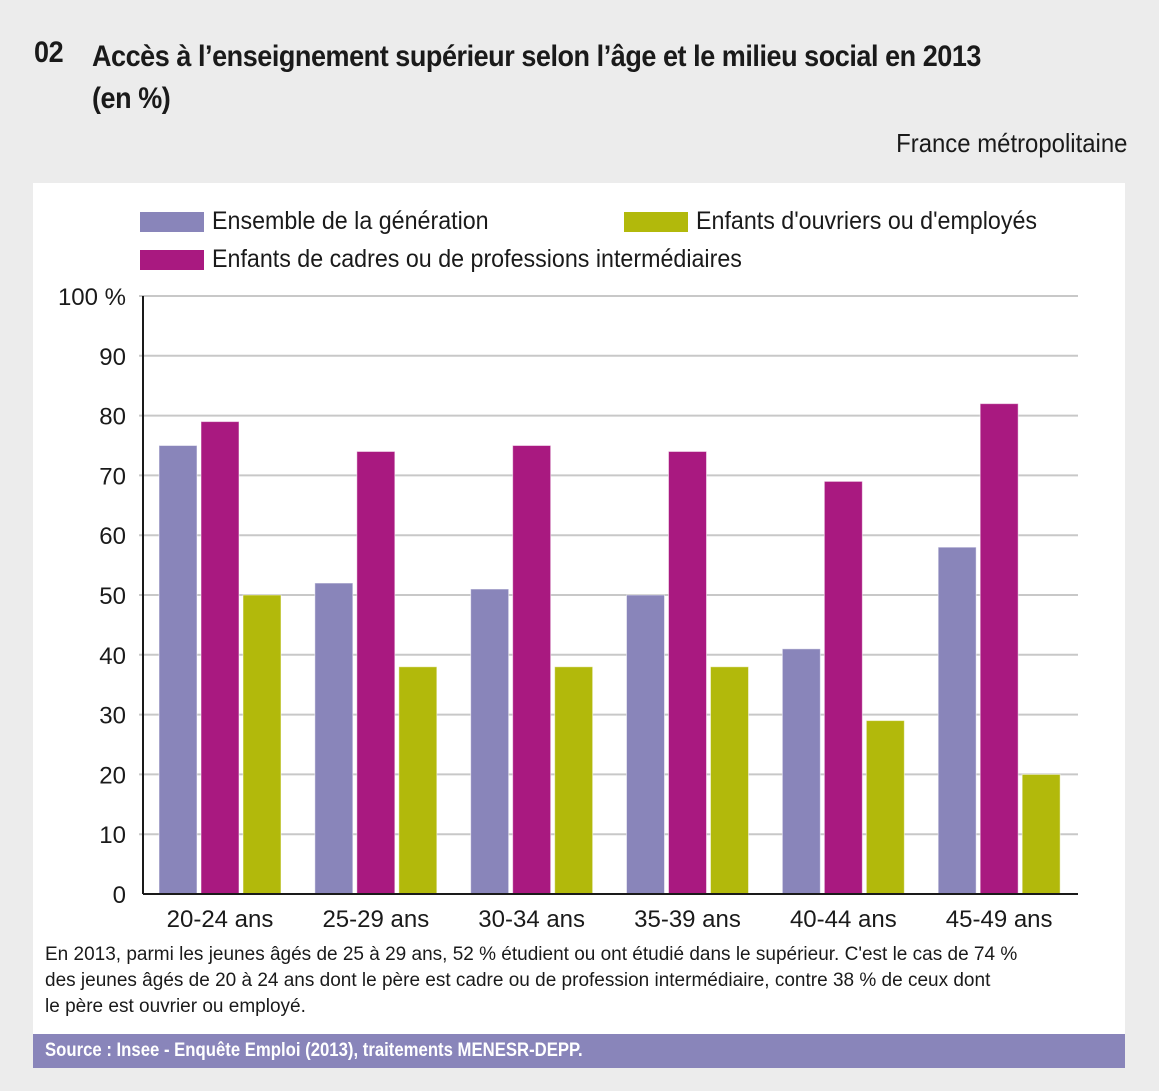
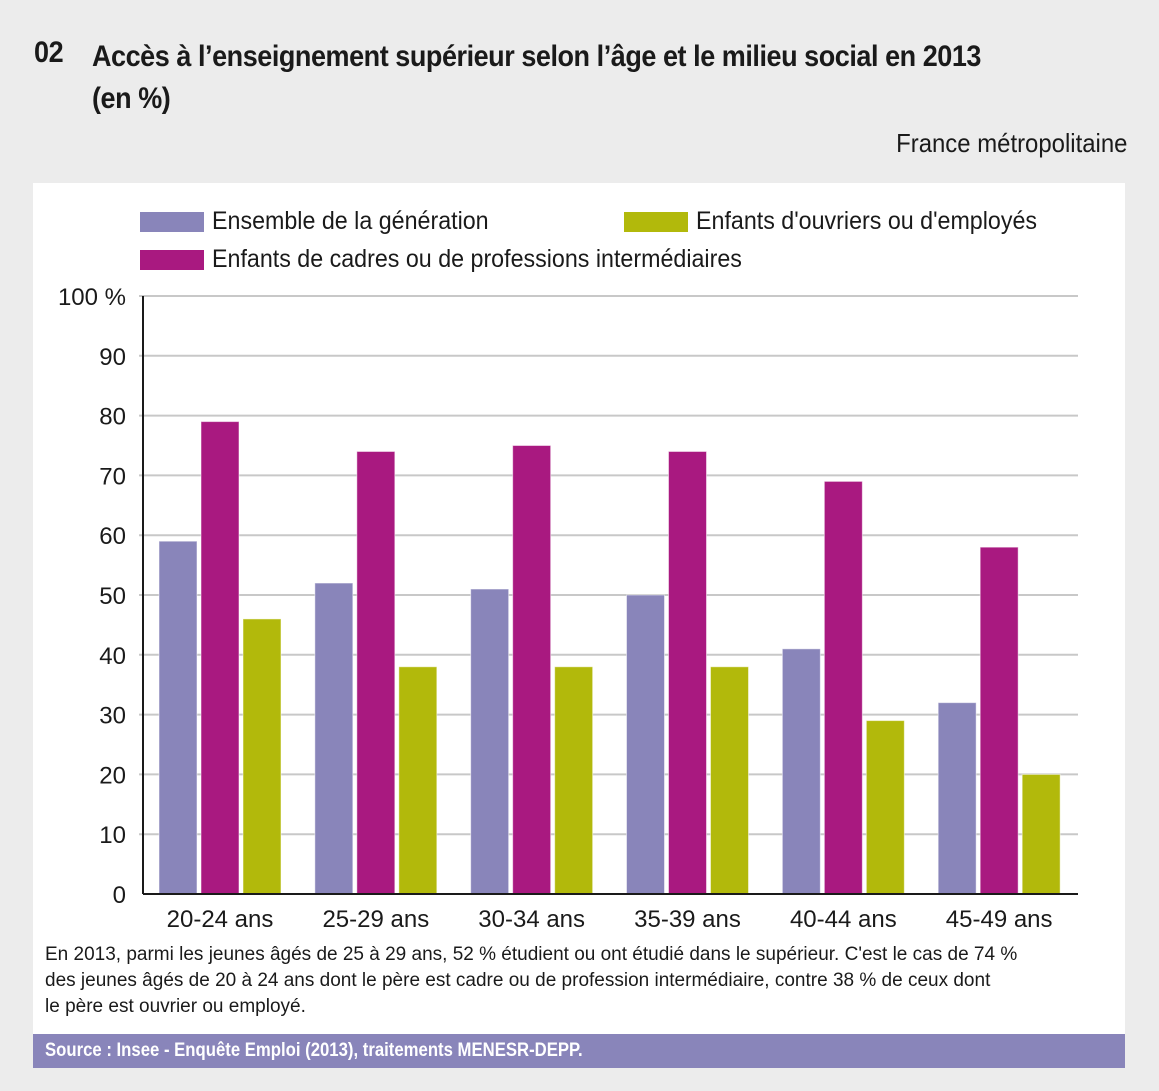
Ensemble de la génération/20-24 ans: 75% -> 59%
Enfants d'ouvriers ou d'employés/20-24 ans: 50% -> 46%
Ensemble de la génération/45-49 ans: 58% -> 32%
Enfants de cadres ou de professions intermédiaires/45-49 ans: 82% -> 58%
